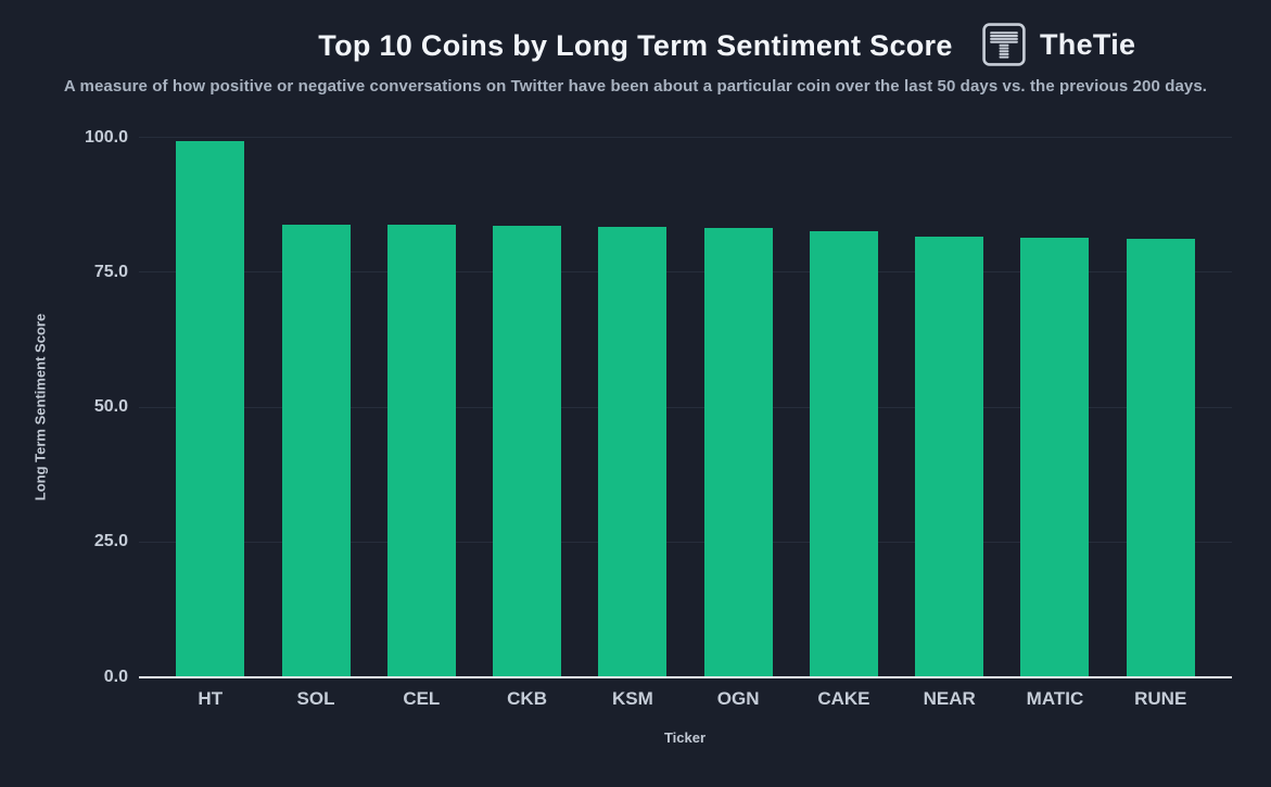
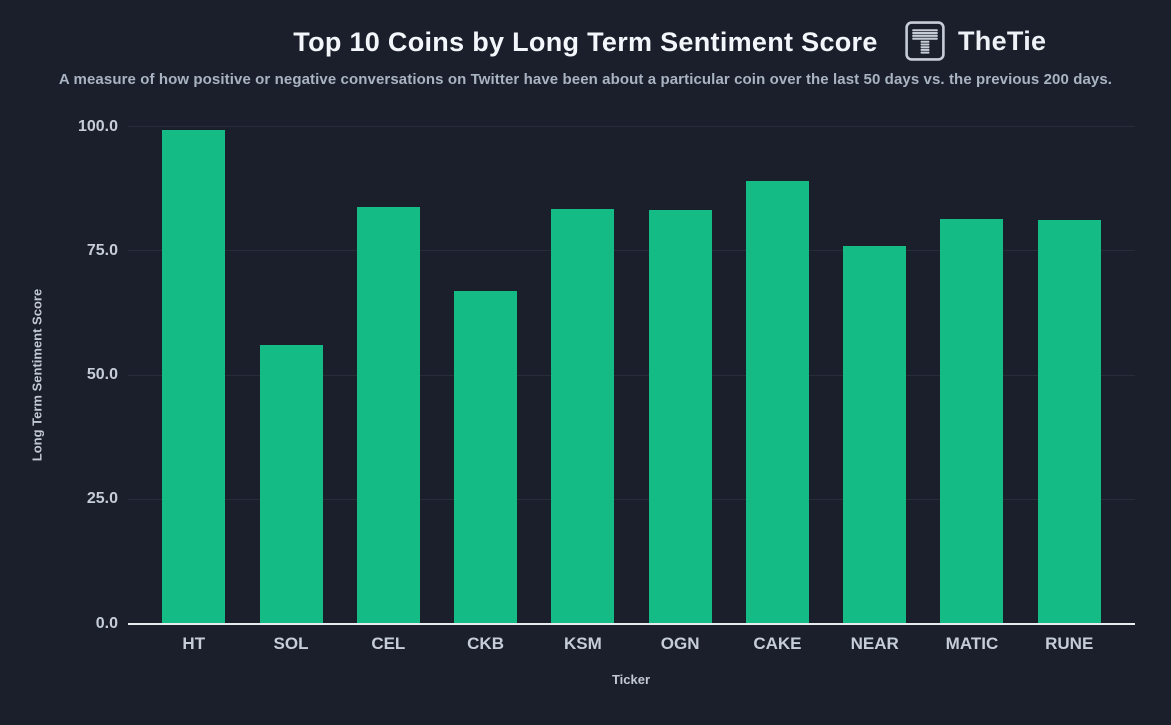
SOL: 84 -> 56
CKB: 84 -> 67
CAKE: 83 -> 89
NEAR: 82 -> 76
